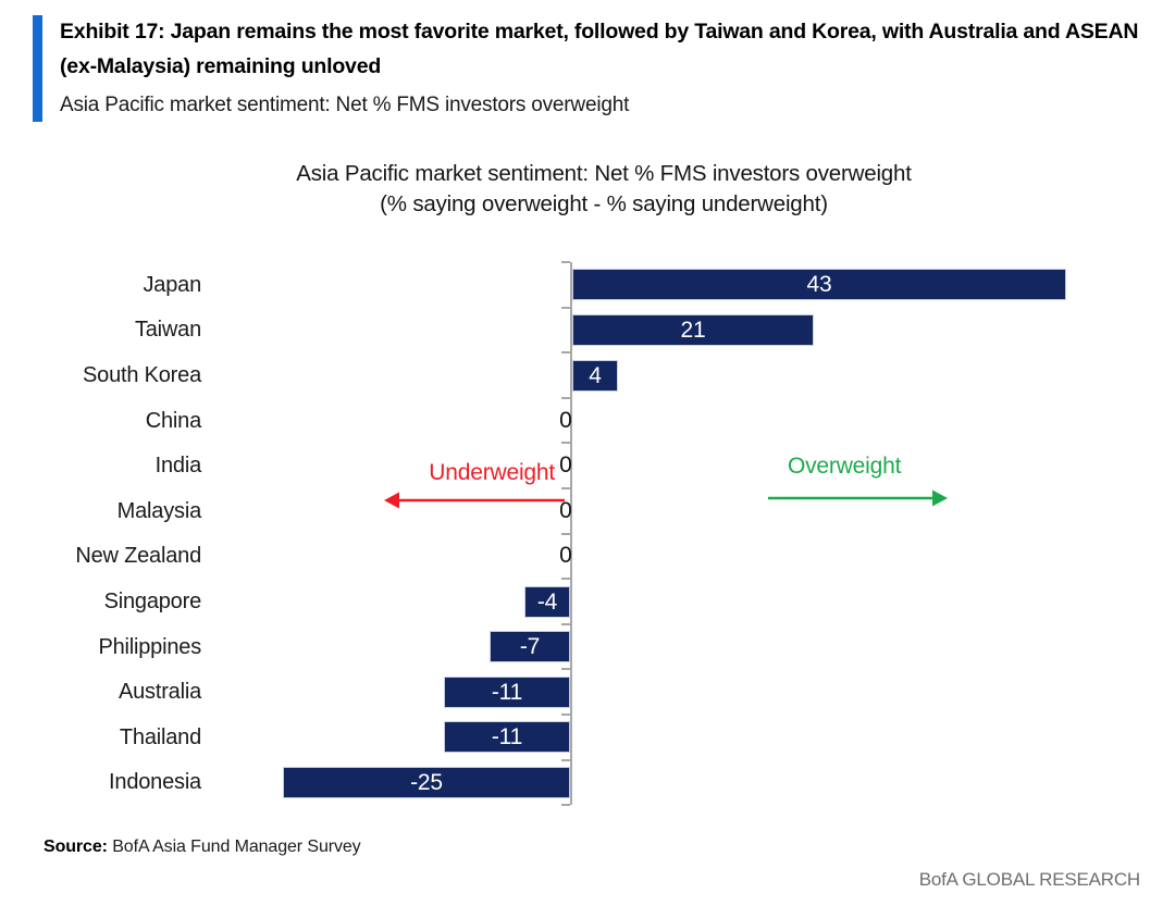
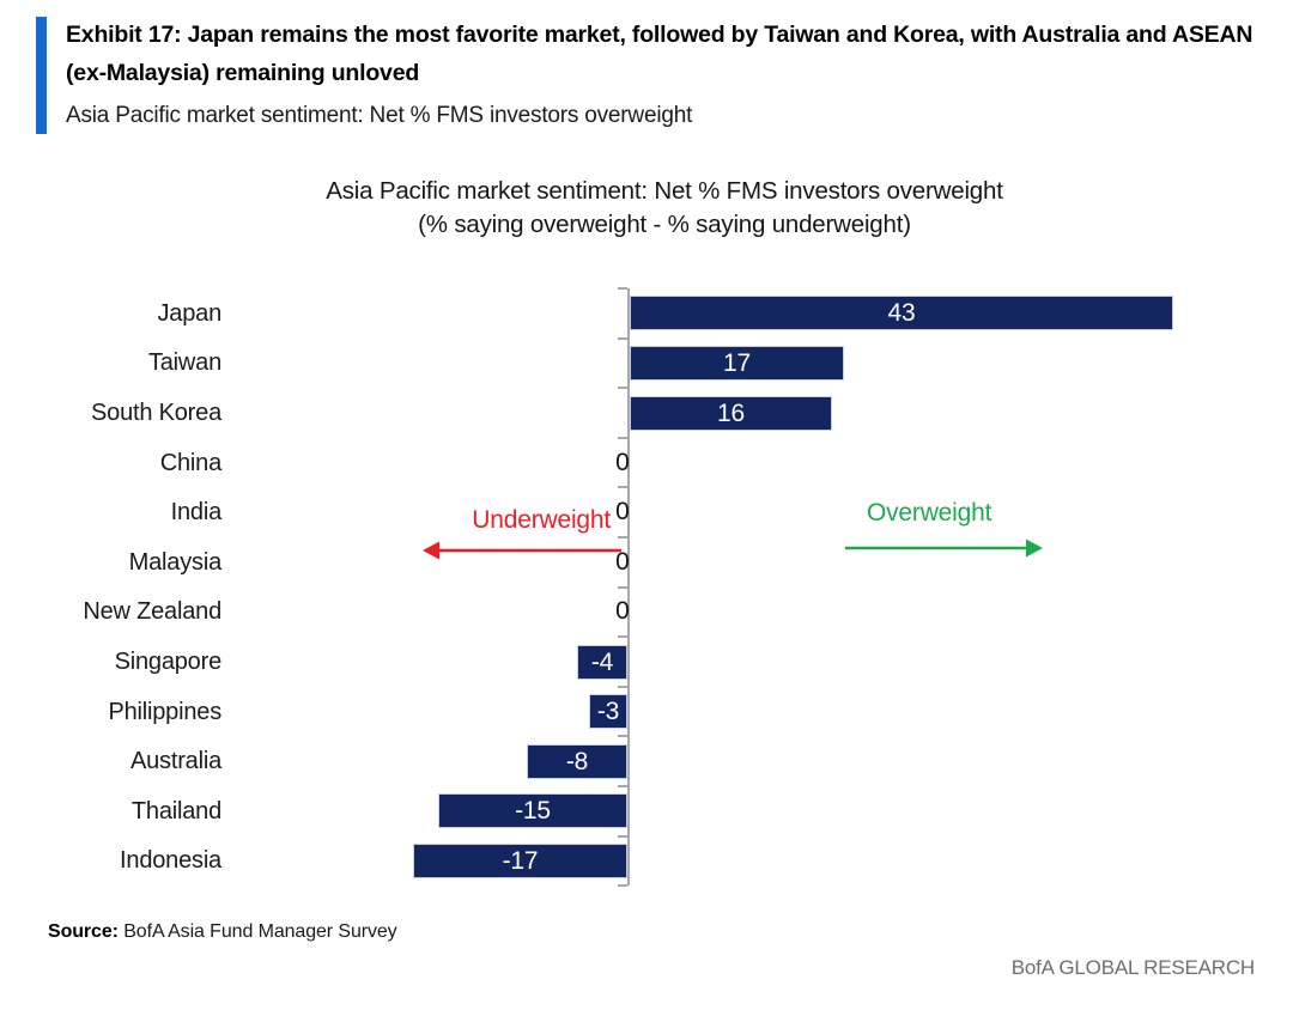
Taiwan: 21 -> 17
South Korea: 4 -> 16
Philippines: -7 -> -3
Australia: -11 -> -8
Thailand: -11 -> -15
Indonesia: -25 -> -17
